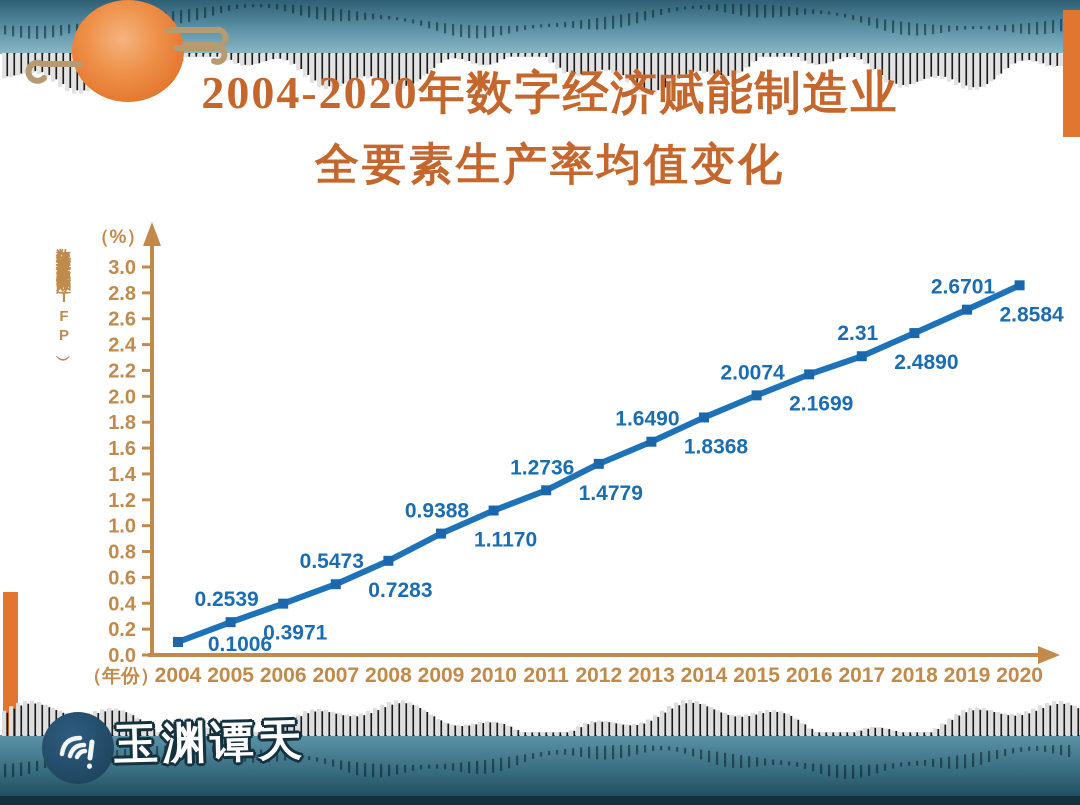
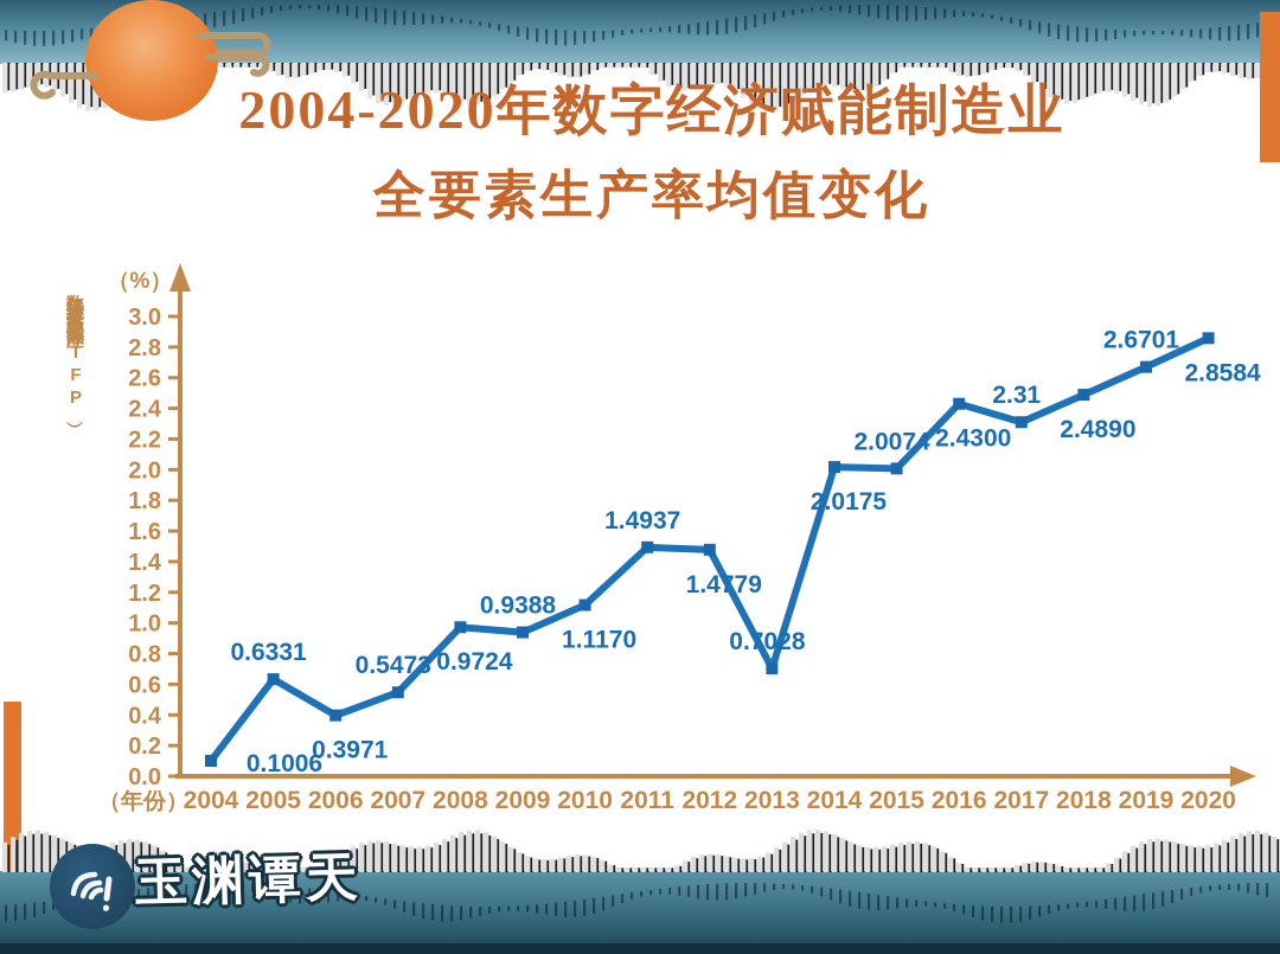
2005: 0.2539 -> 0.6331
2008: 0.7283 -> 0.9724
2011: 1.2736 -> 1.4937
2013: 1.6490 -> 0.7028
2014: 1.8368 -> 2.0175
2016: 2.1699 -> 2.4300
